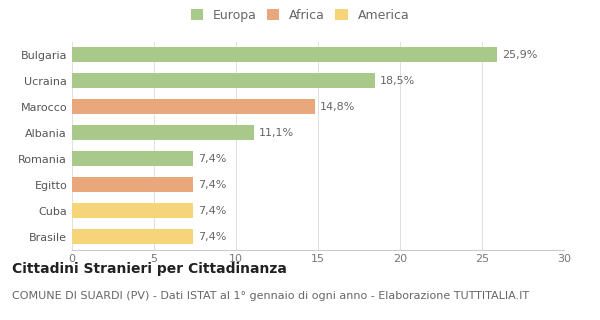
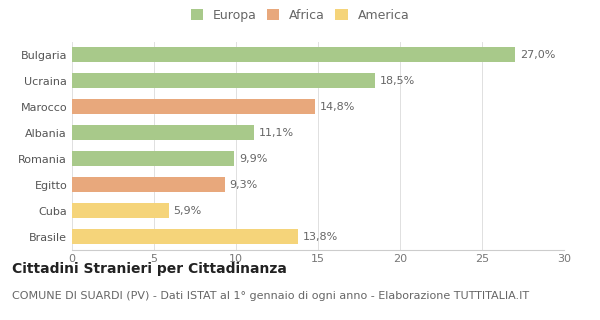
Bulgaria: 25,9% -> 27,0%
Romania: 7,4% -> 9,9%
Egitto: 7,4% -> 9,3%
Cuba: 7,4% -> 5,9%
Brasile: 7,4% -> 13,8%
